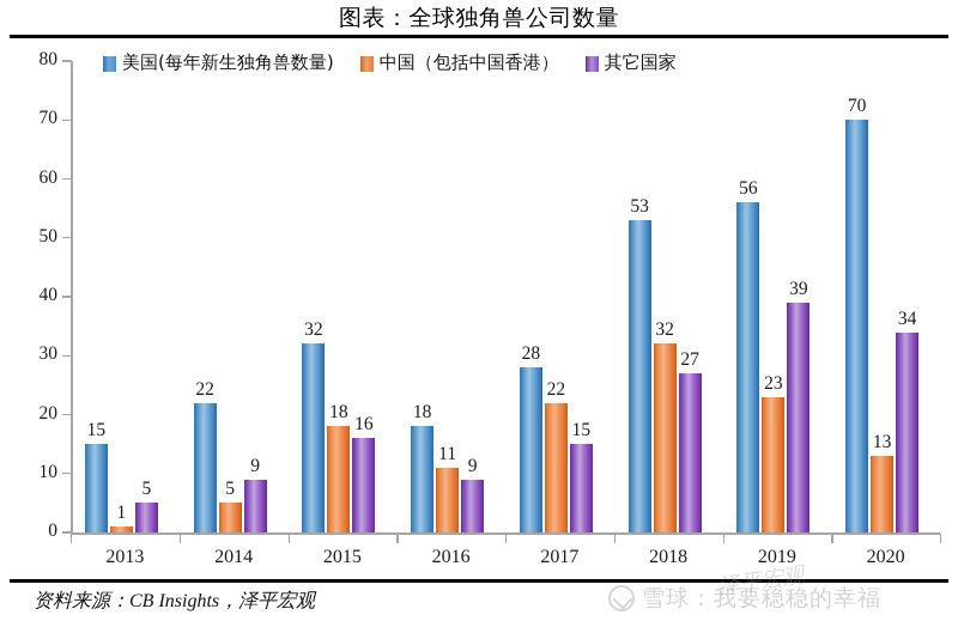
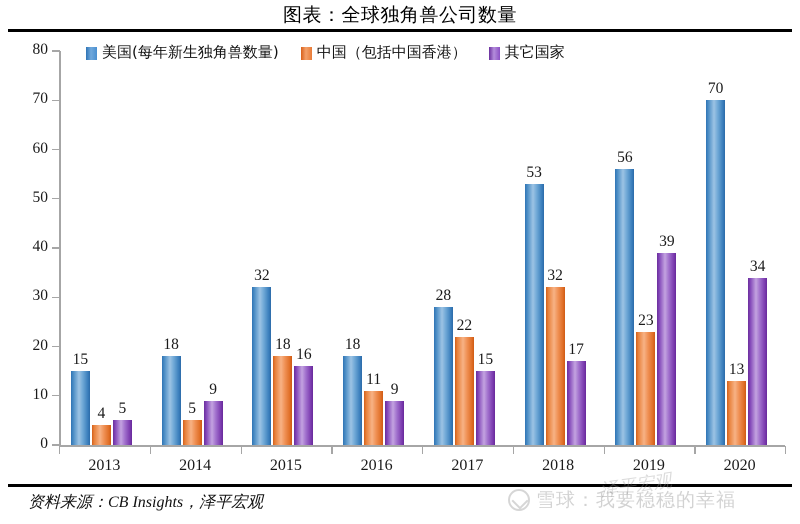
中国（包括中国香港）/2013: 1 -> 4
美国(每年新生独角兽数量)/2014: 22 -> 18
其它国家/2018: 27 -> 17
